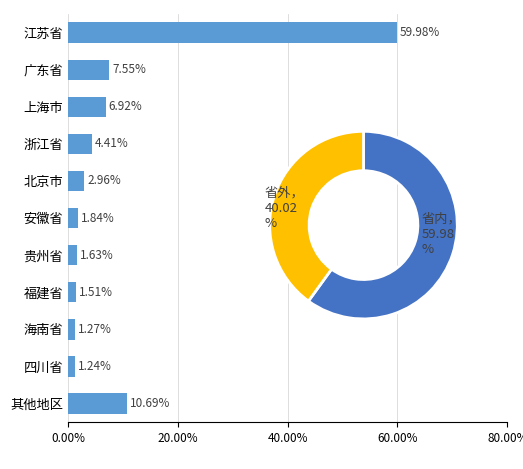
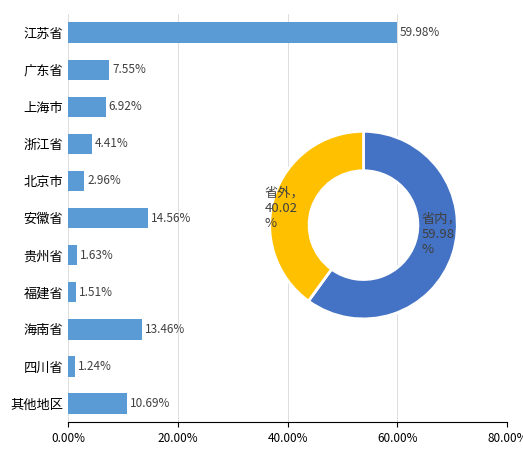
安徽省: 1.84% -> 14.56%
海南省: 1.27% -> 13.46%
